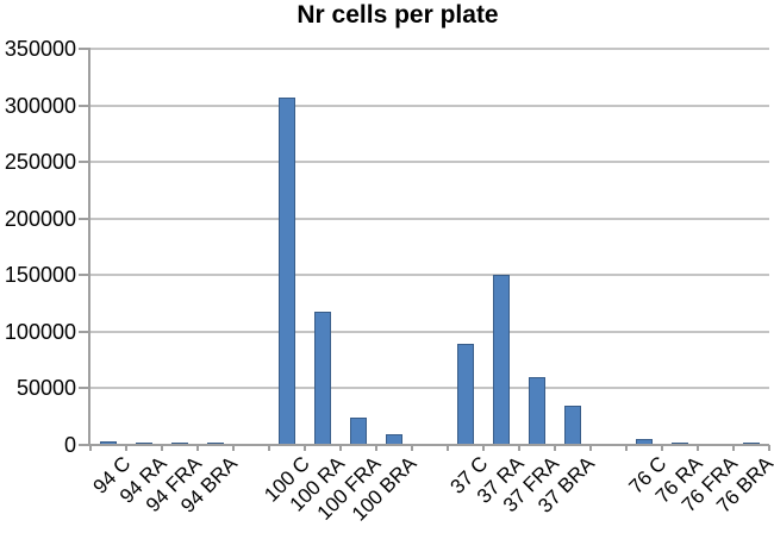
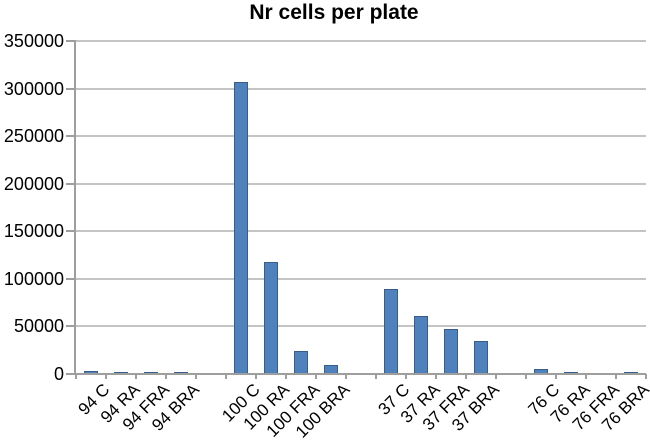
37 RA: 150000 -> 60000
37 FRA: 60000 -> 50000
